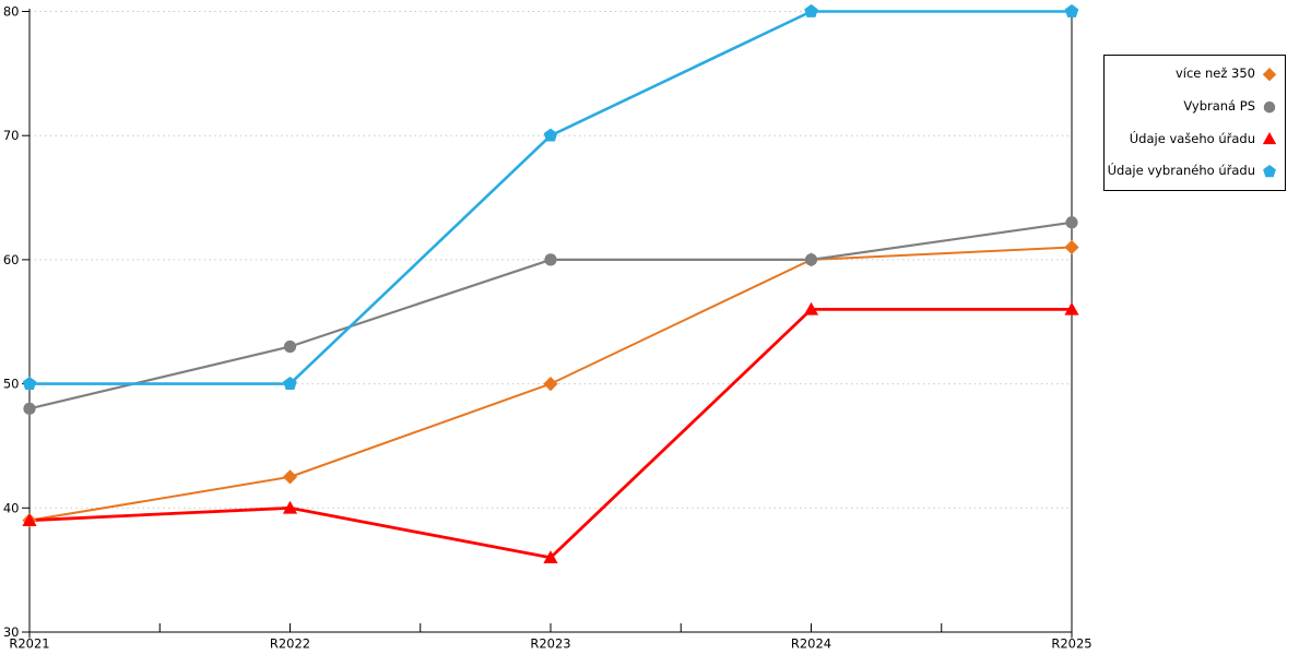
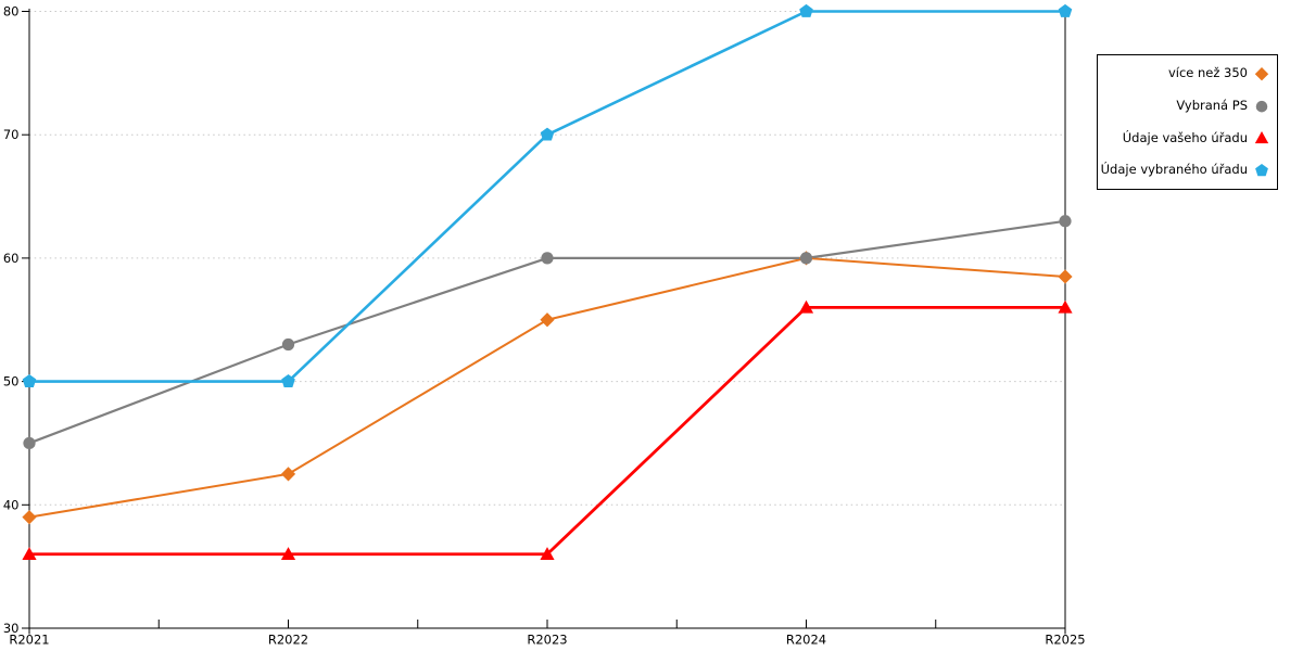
Vybraná PS/R2021: 48 -> 45
Údaje vašeho úřadu/R2021: 39 -> 36
Údaje vašeho úřadu/R2022: 40 -> 36
více než 350/R2023: 50.0 -> 55.0
více než 350/R2025: 61.0 -> 58.5
